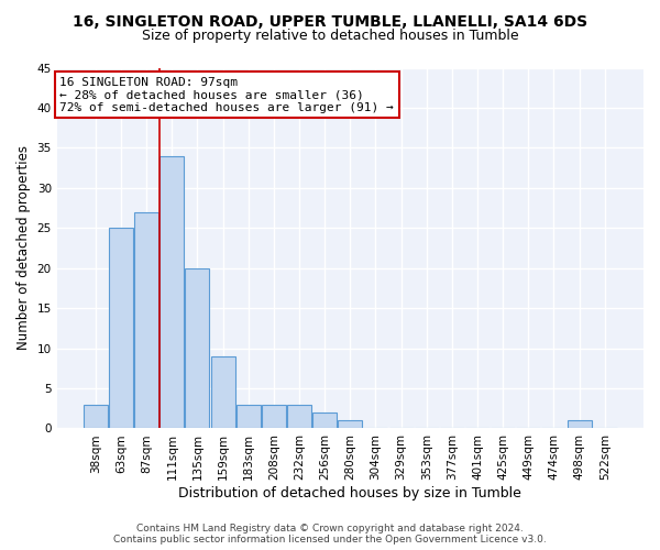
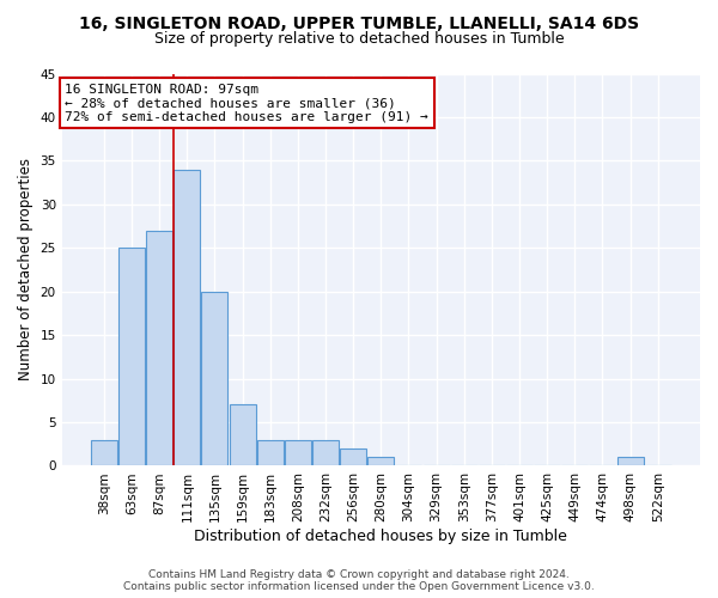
159sqm: 9 -> 7
